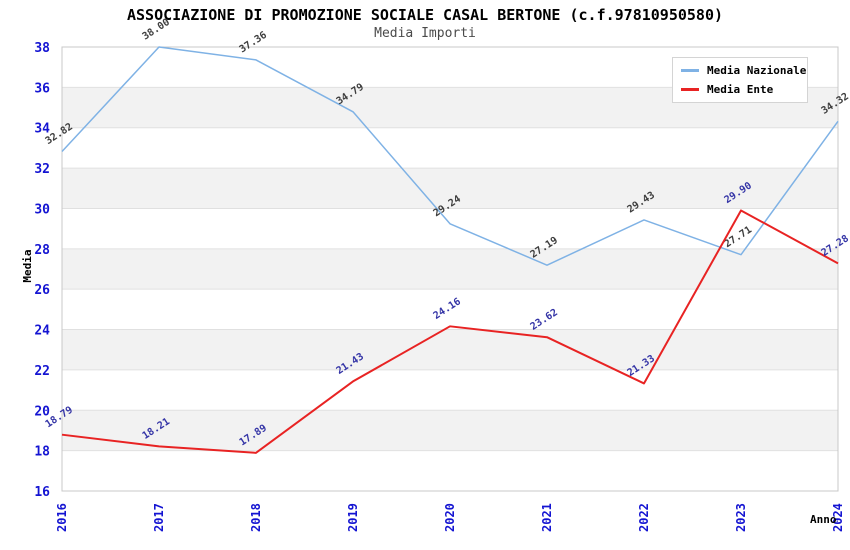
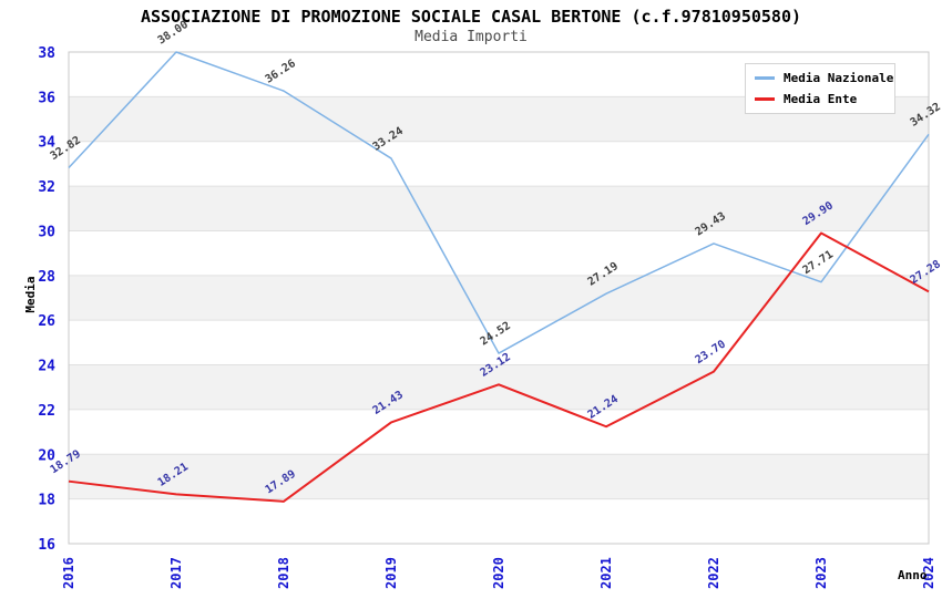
Media Nazionale/2018: 37.36 -> 36.26
Media Nazionale/2019: 34.79 -> 33.24
Media Nazionale/2020: 29.24 -> 24.52
Media Ente/2020: 24.16 -> 23.12
Media Ente/2021: 23.62 -> 21.24
Media Ente/2022: 21.33 -> 23.70
